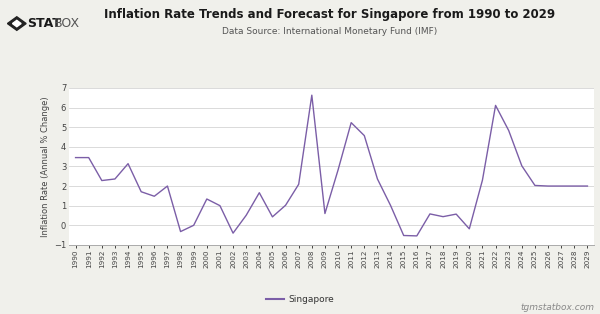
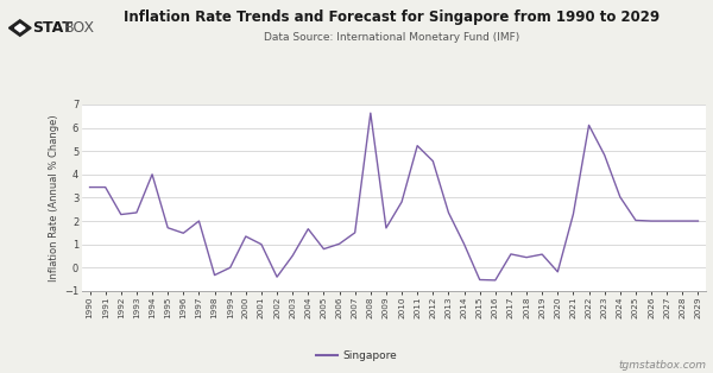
1994: 3.1 -> 4.0
2005: 0.4 -> 0.8
2007: 2.1 -> 1.5
2009: 0.6 -> 1.7
